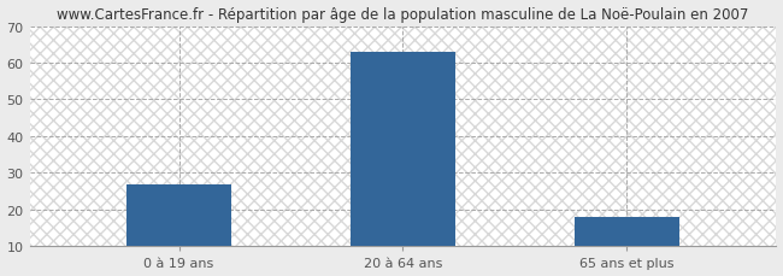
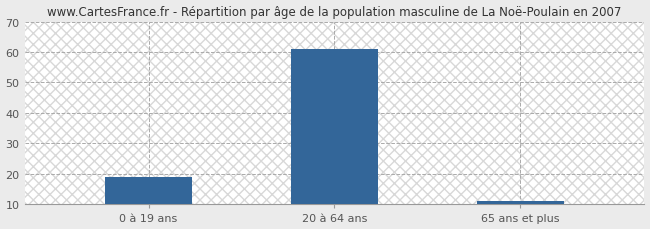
0 à 19 ans: 27 -> 19
20 à 64 ans: 63 -> 61
65 ans et plus: 18 -> 11
